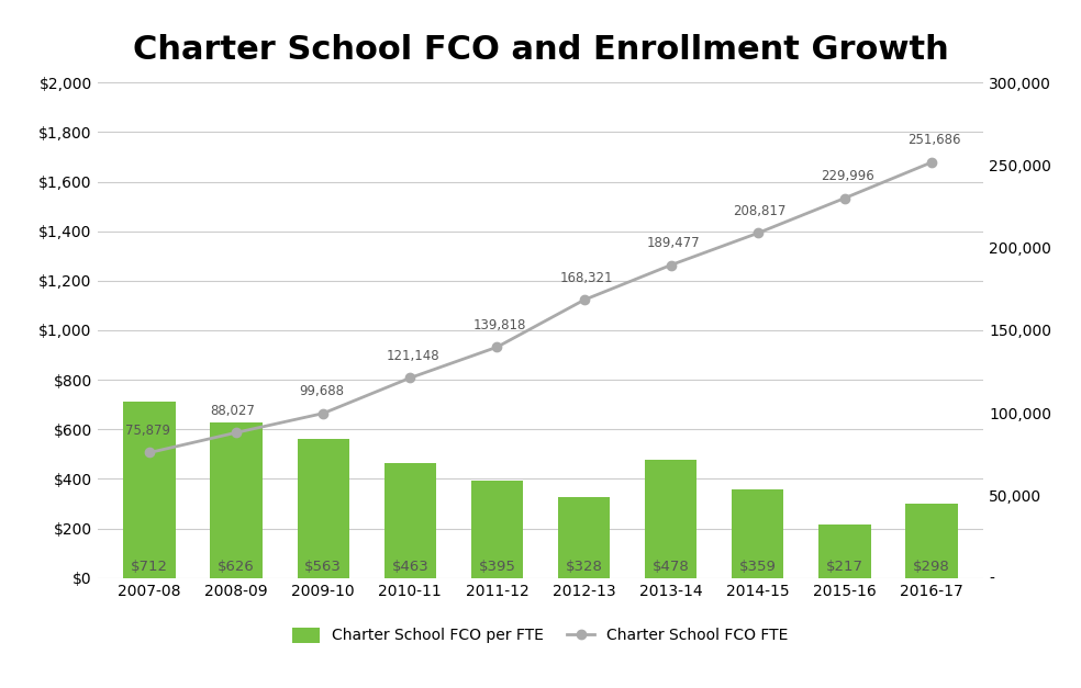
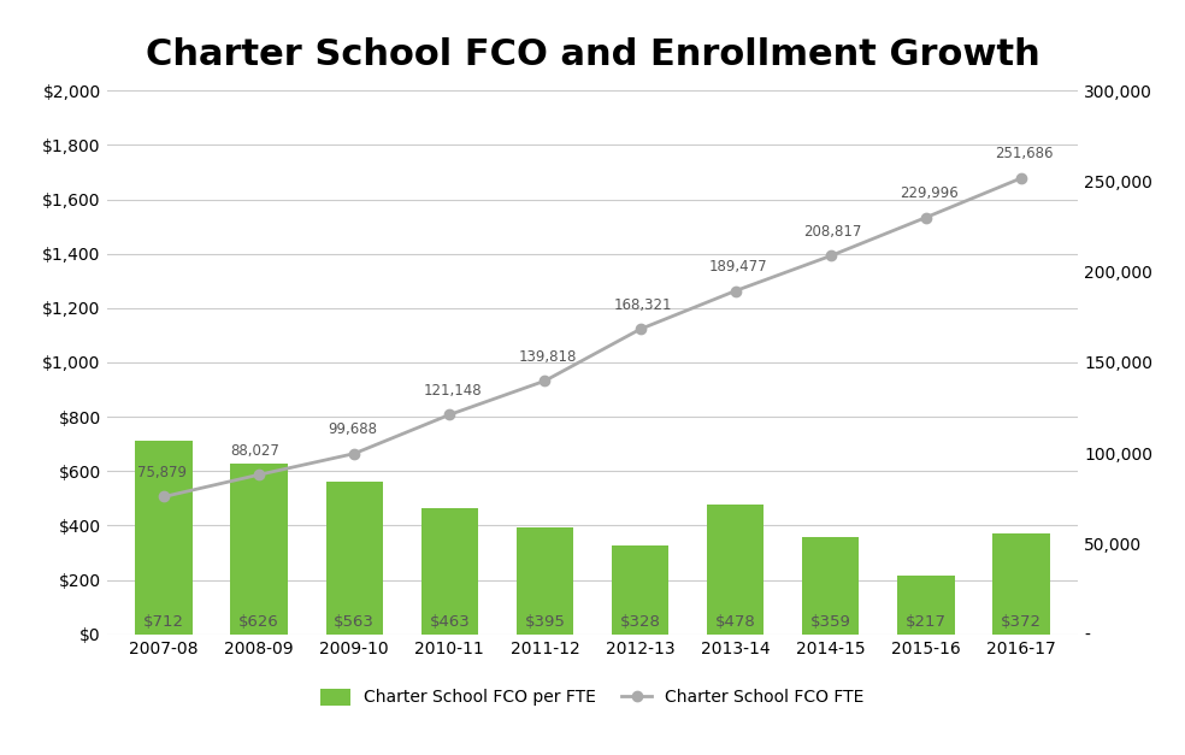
Charter School FCO per FTE/2016-17: $298 -> $372
